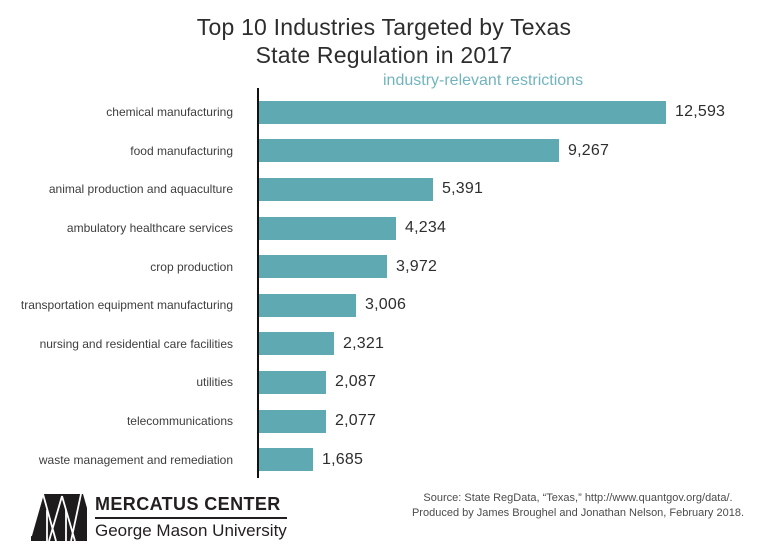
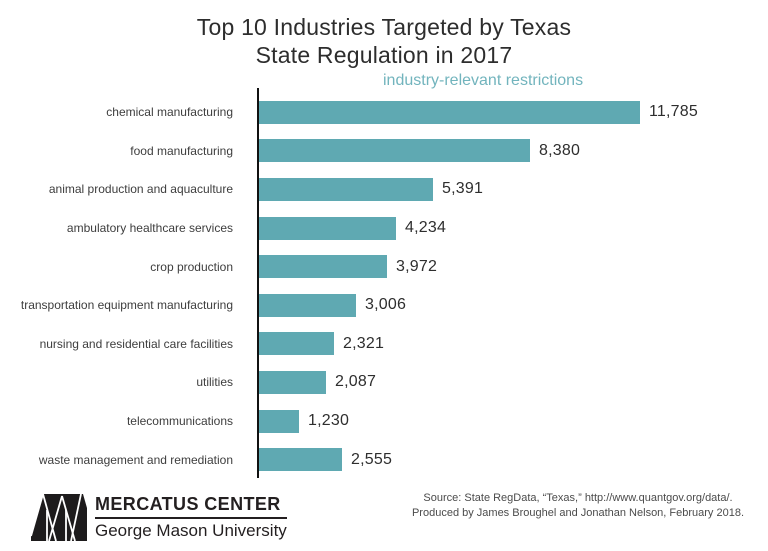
chemical manufacturing: 12,593 -> 11,785
food manufacturing: 9,267 -> 8,380
telecommunications: 2,077 -> 1,230
waste management and remediation: 1,685 -> 2,555
